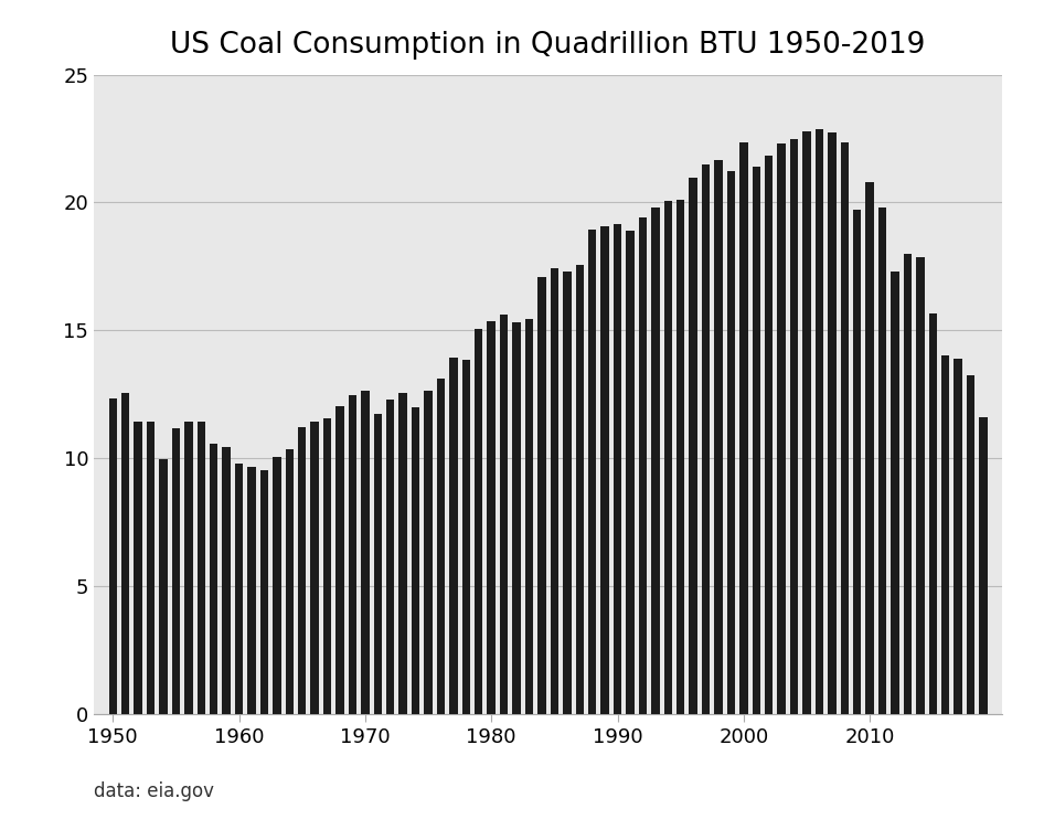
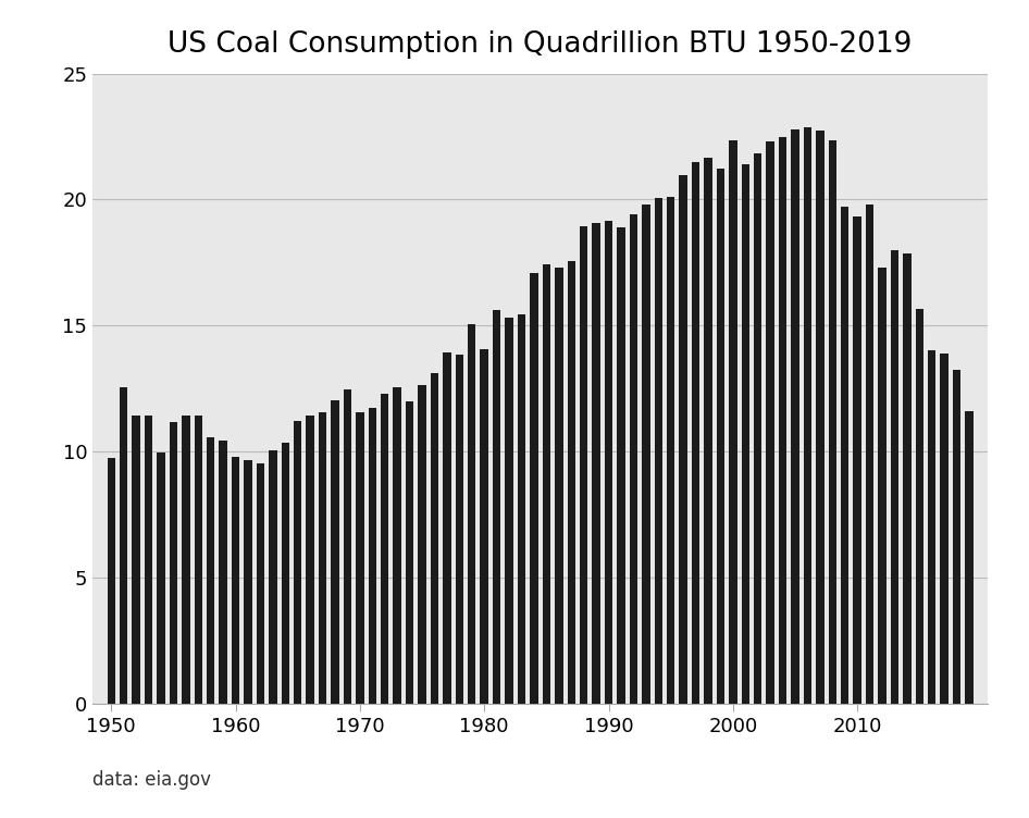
1950: 12.35 -> 9.75
1970: 12.65 -> 11.55
1980: 15.35 -> 14.05
2010: 20.80 -> 19.35
